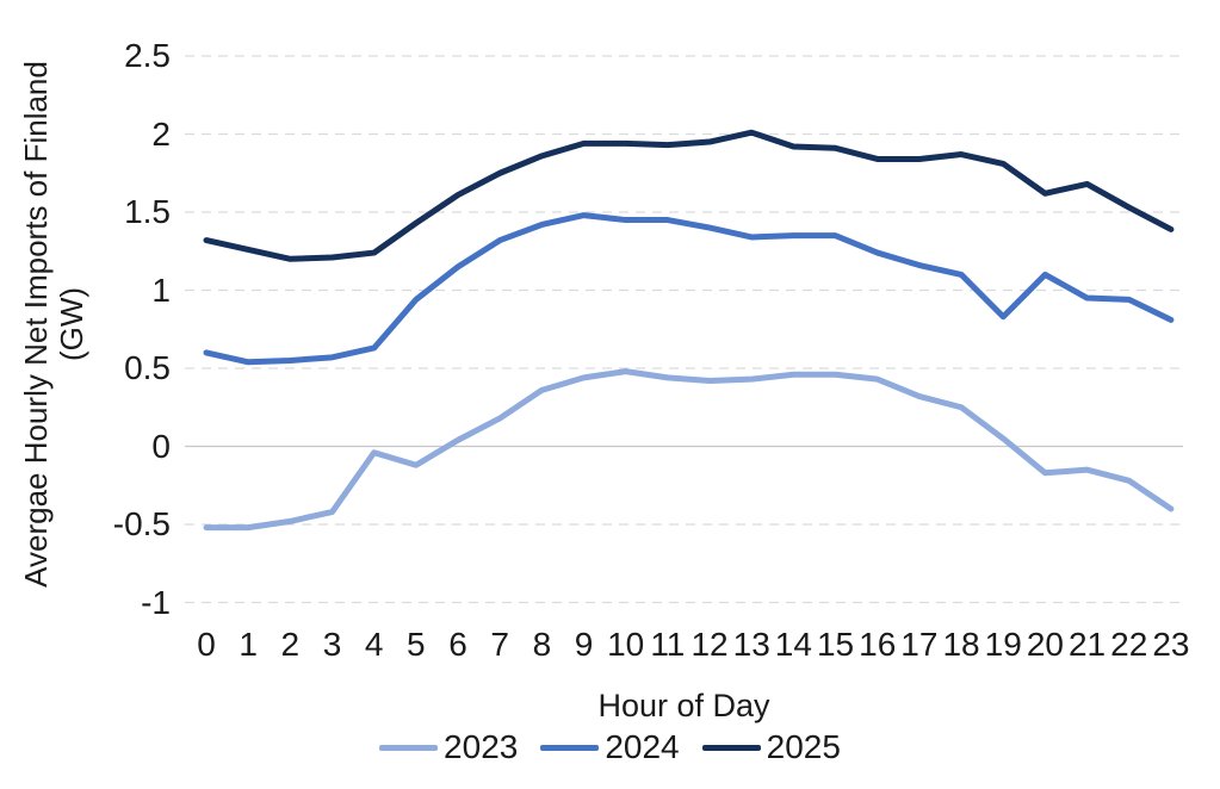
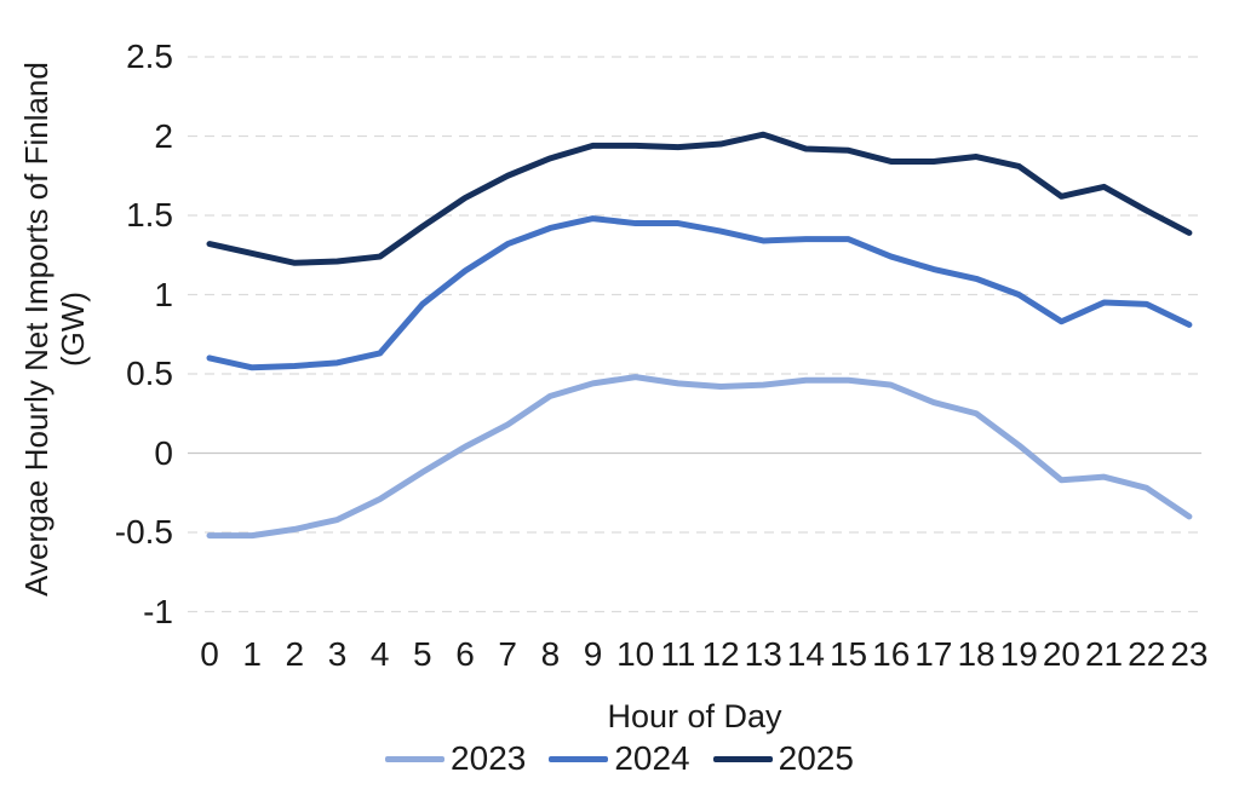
2023/4: -0.04 -> -0.29
2024/19: 0.83 -> 1.00
2024/20: 1.10 -> 0.83
